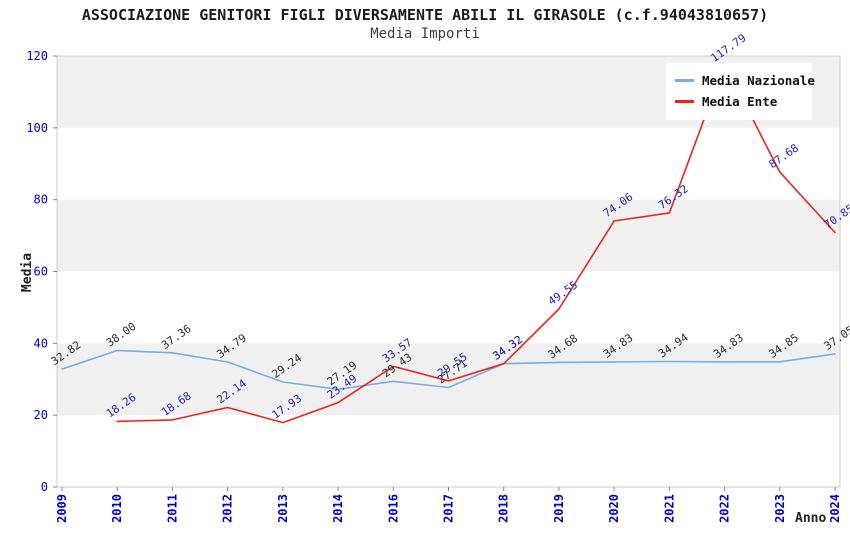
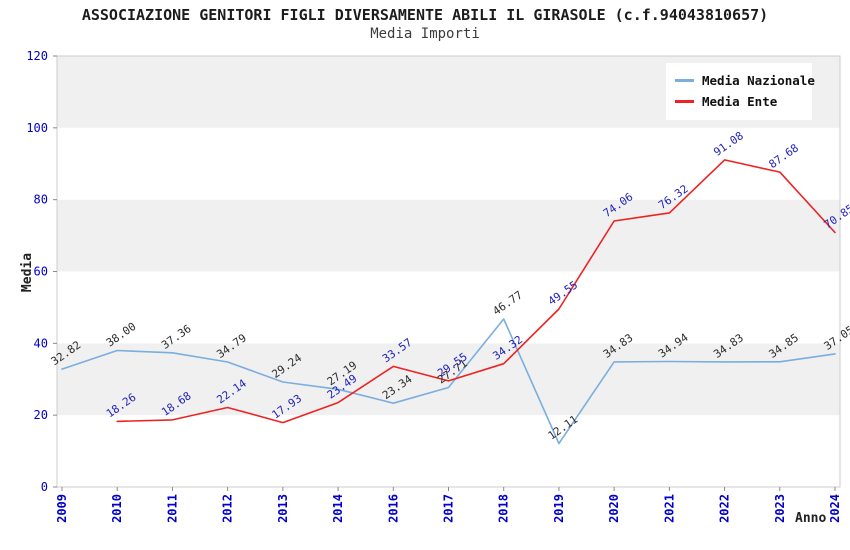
Media Nazionale/2016: 29.43 -> 23.34
Media Nazionale/2018: 34.32 -> 46.77
Media Nazionale/2019: 34.68 -> 12.11
Media Ente/2022: 117.79 -> 91.08
